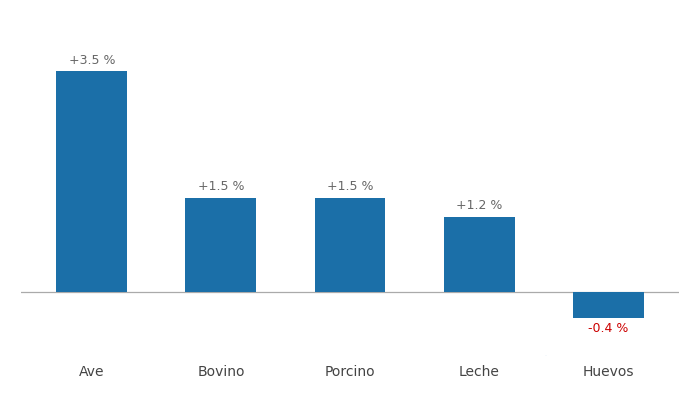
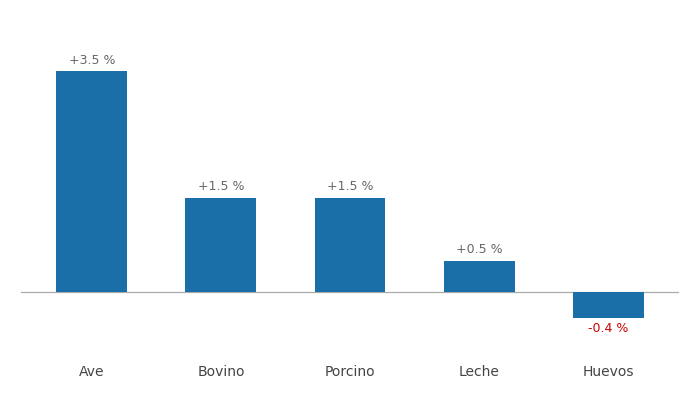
Leche: +1.2 -> +0.5
